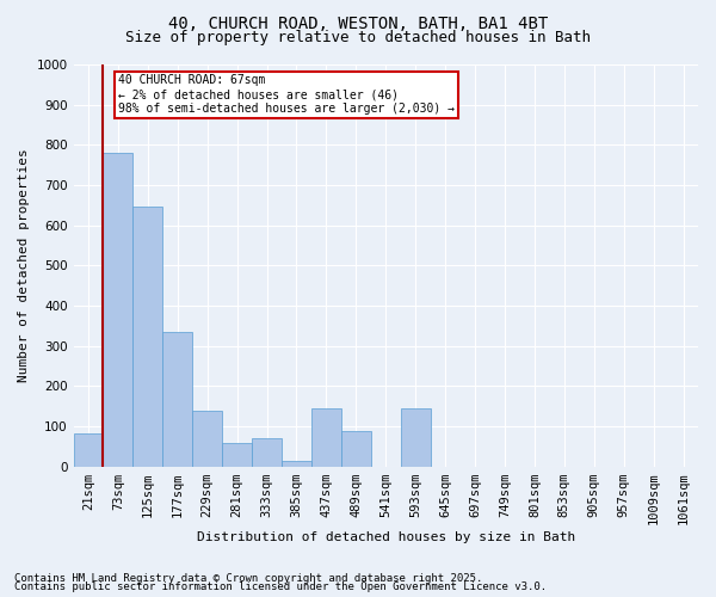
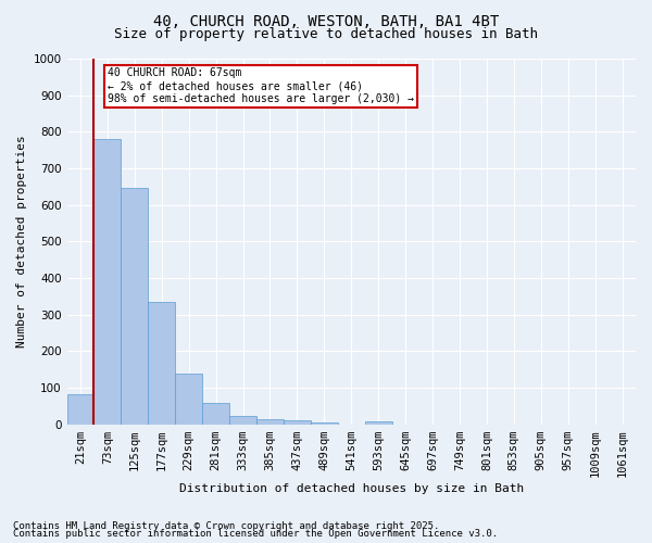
333sqm: 70 -> 22
437sqm: 145 -> 10
489sqm: 90 -> 5
593sqm: 145 -> 8
